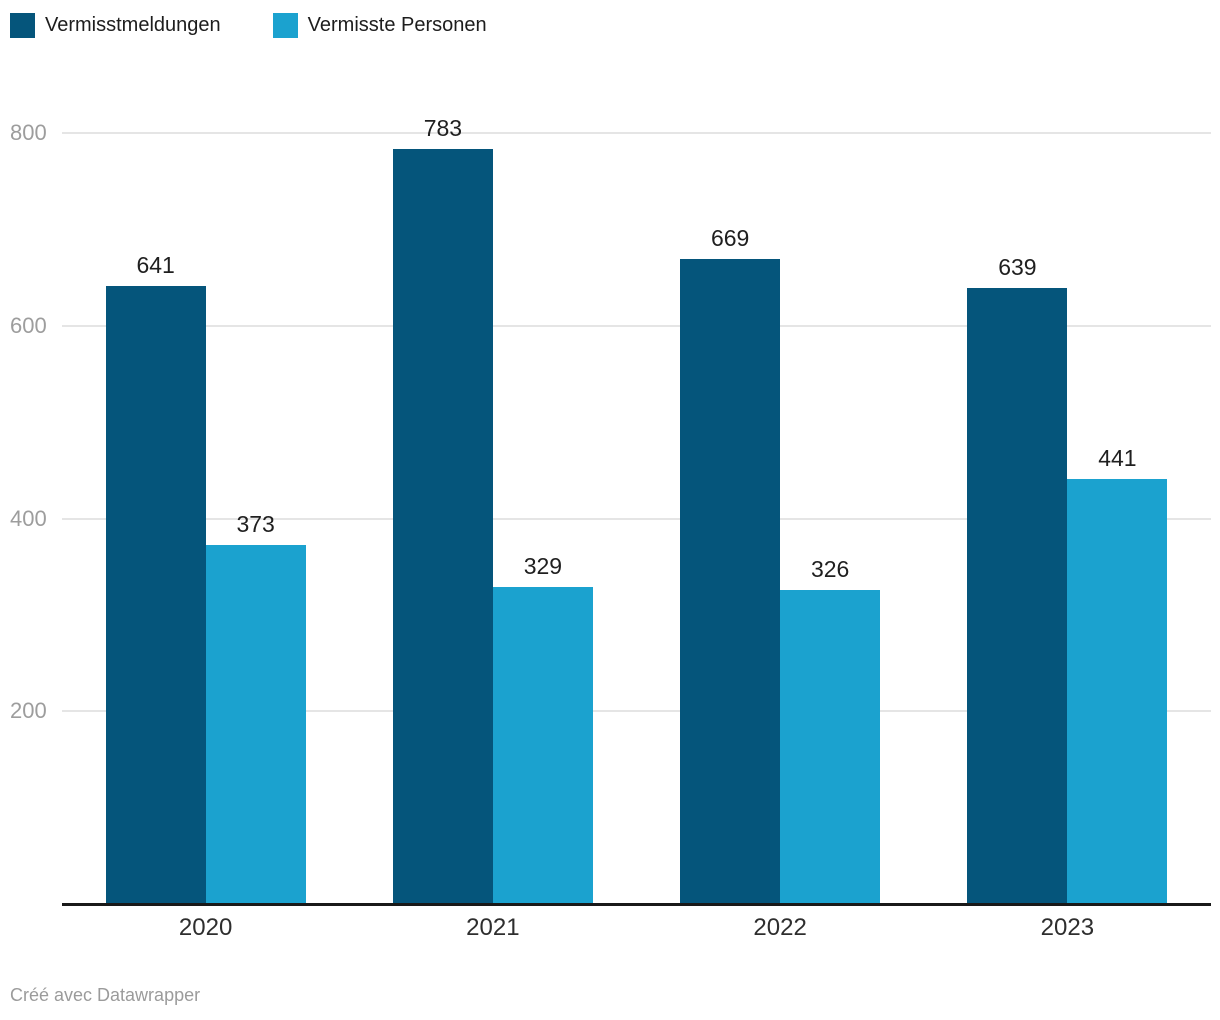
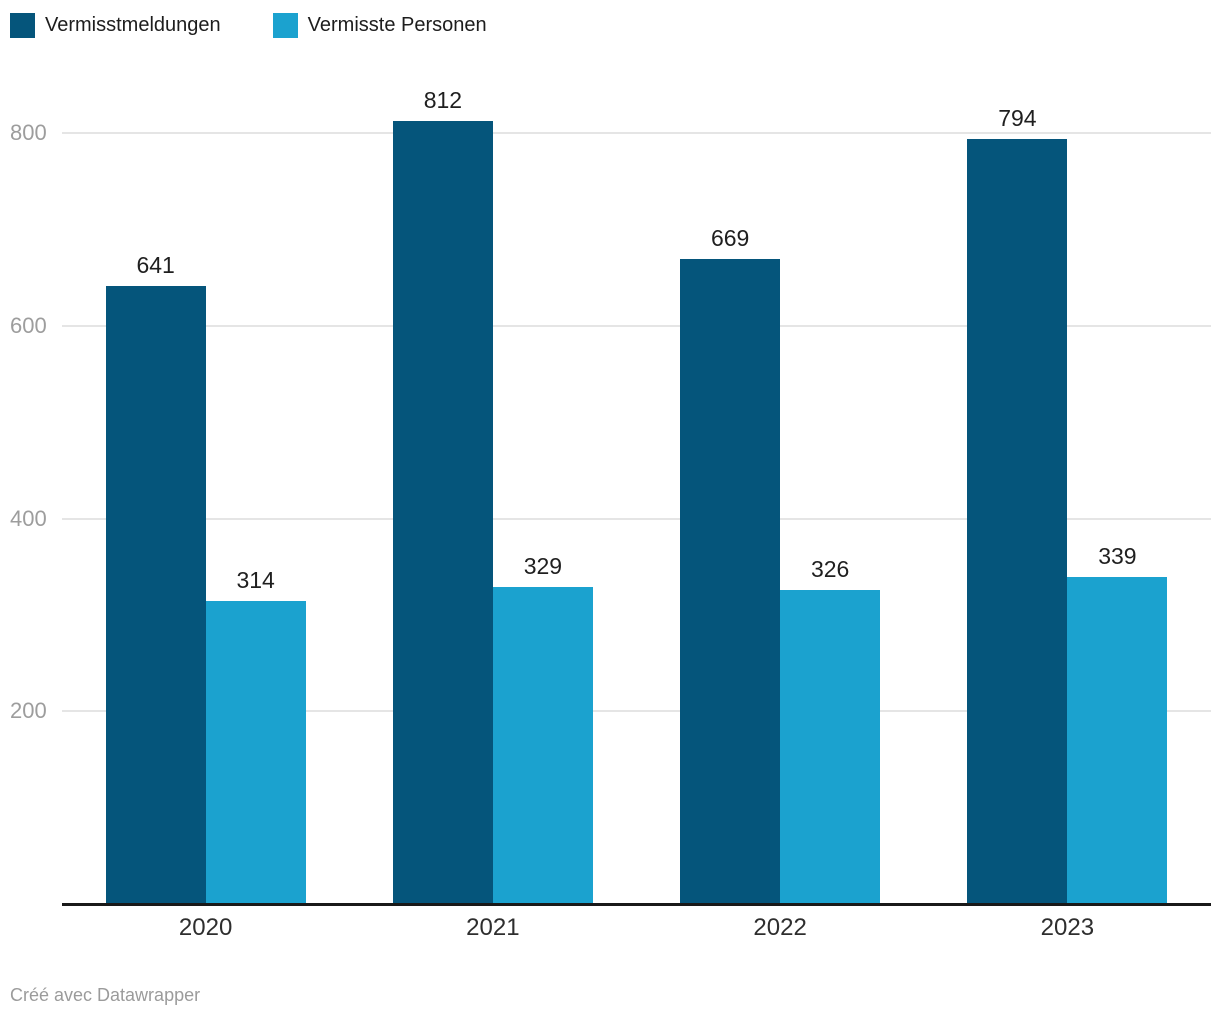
Vermisste Personen/2020: 373 -> 314
Vermisstmeldungen/2021: 783 -> 812
Vermisstmeldungen/2023: 639 -> 794
Vermisste Personen/2023: 441 -> 339
